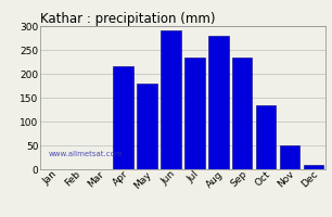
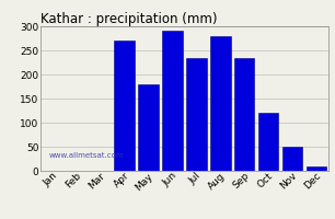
Apr: 215 -> 270
Oct: 135 -> 120
